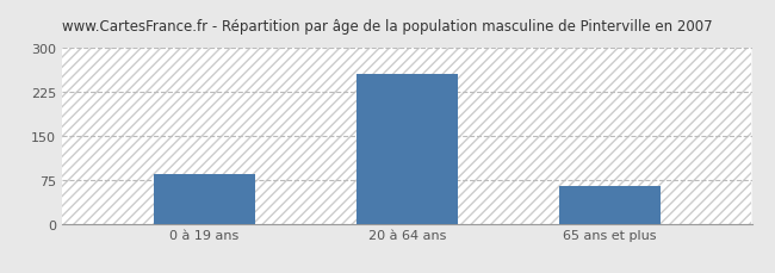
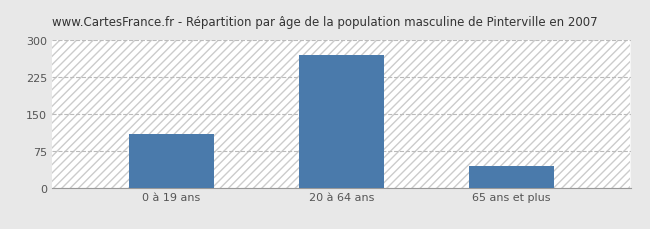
0 à 19 ans: 85 -> 110
20 à 64 ans: 255 -> 270
65 ans et plus: 65 -> 45
